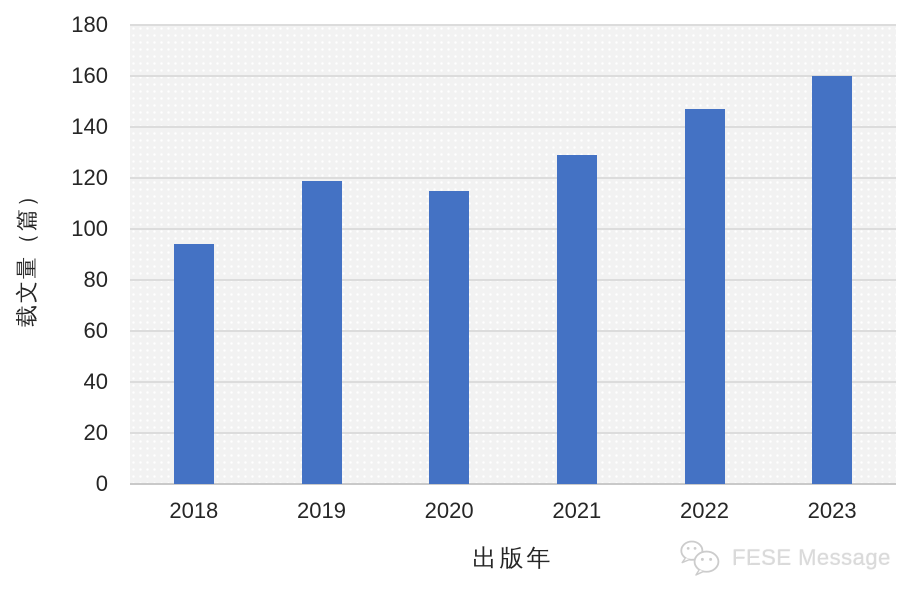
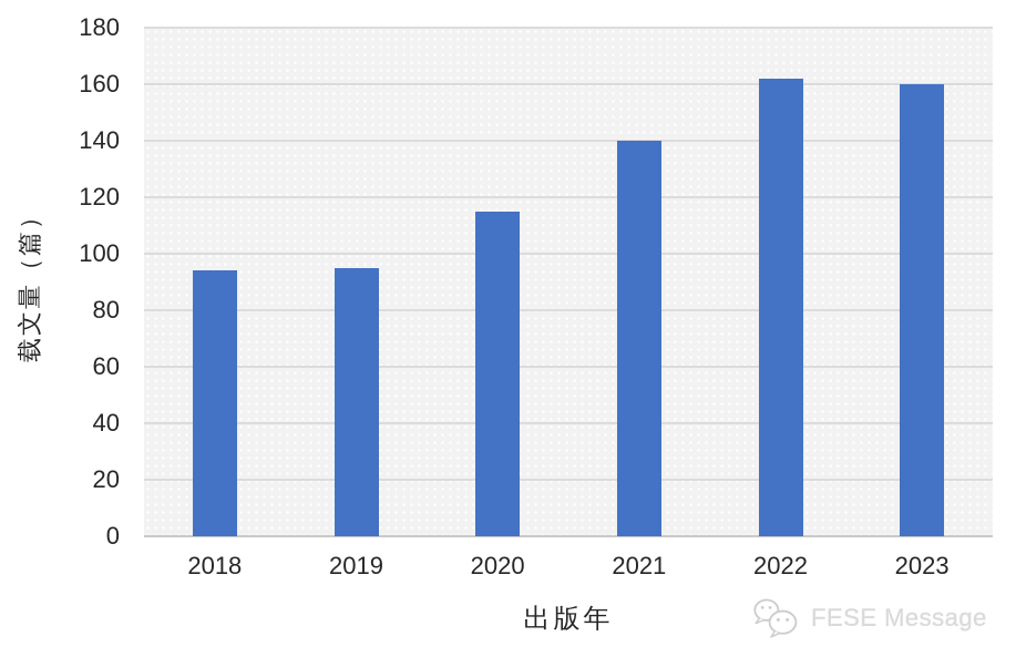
2019: 119 -> 95
2021: 129 -> 140
2022: 147 -> 162
